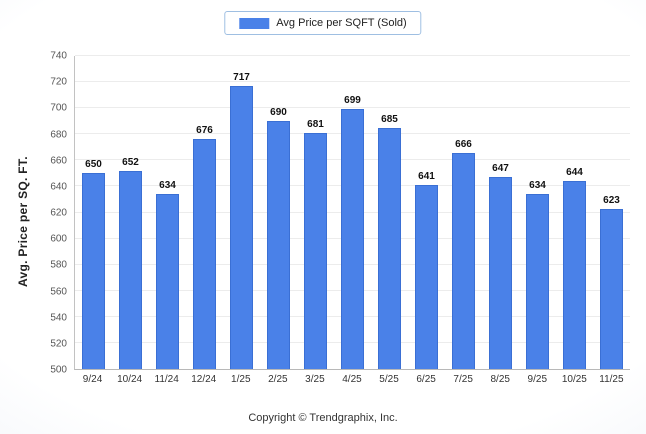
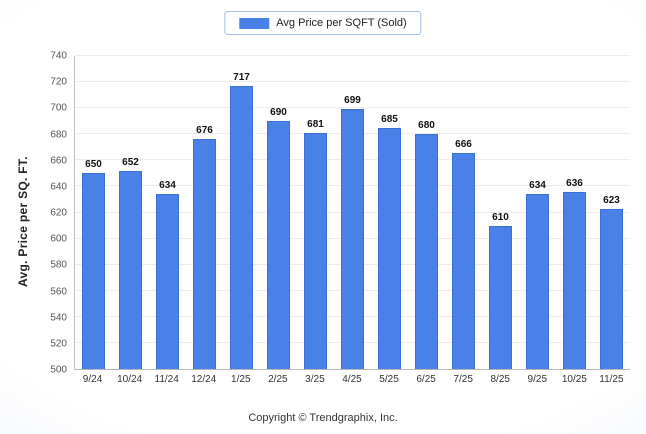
6/25: 641 -> 680
8/25: 647 -> 610
10/25: 644 -> 636
